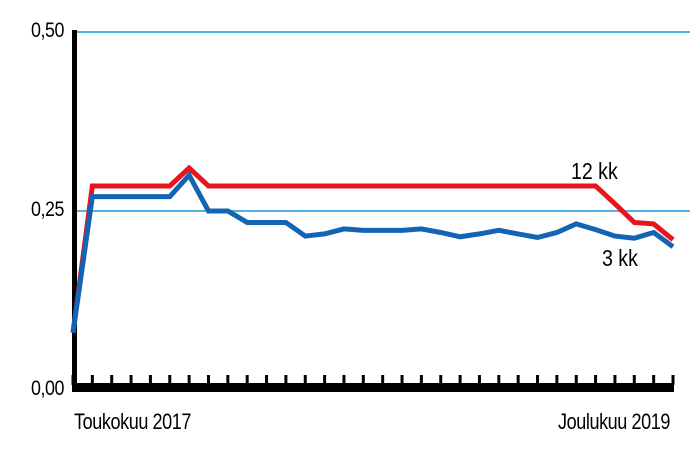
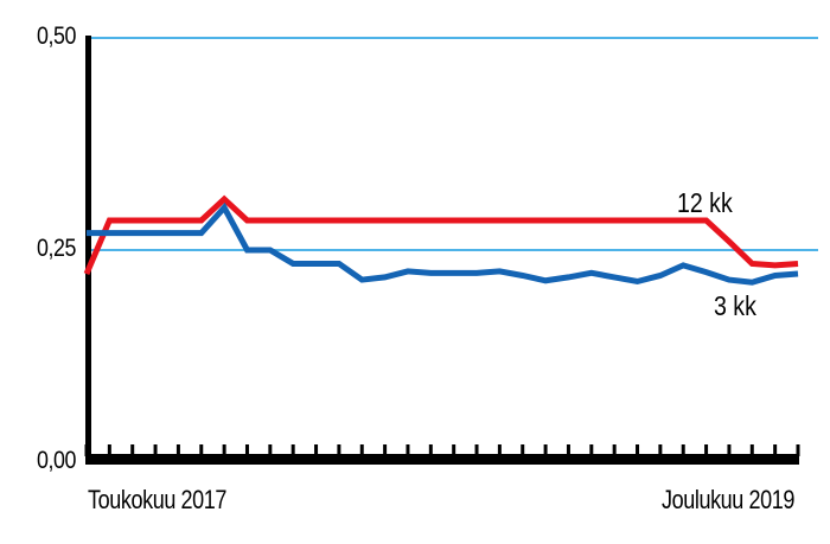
12 kk/Toukokuu 2017: 0,08 -> 0,22
3 kk/Toukokuu 2017: 0,08 -> 0,27
12 kk/Joulukuu 2019: 0,21 -> 0,23
3 kk/Joulukuu 2019: 0,20 -> 0,22
